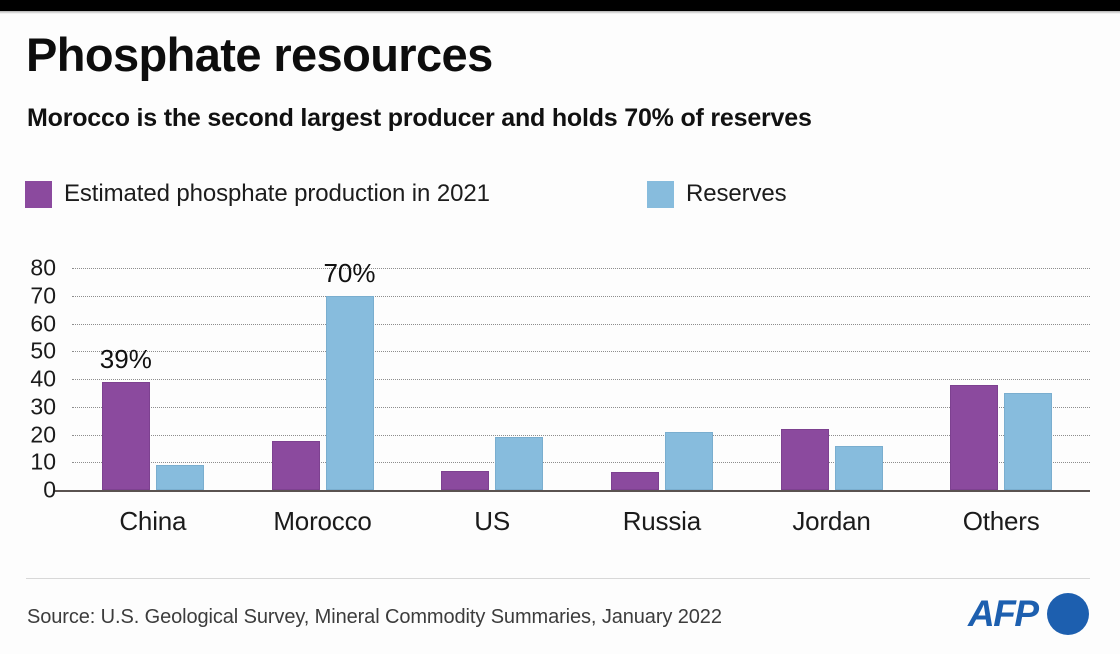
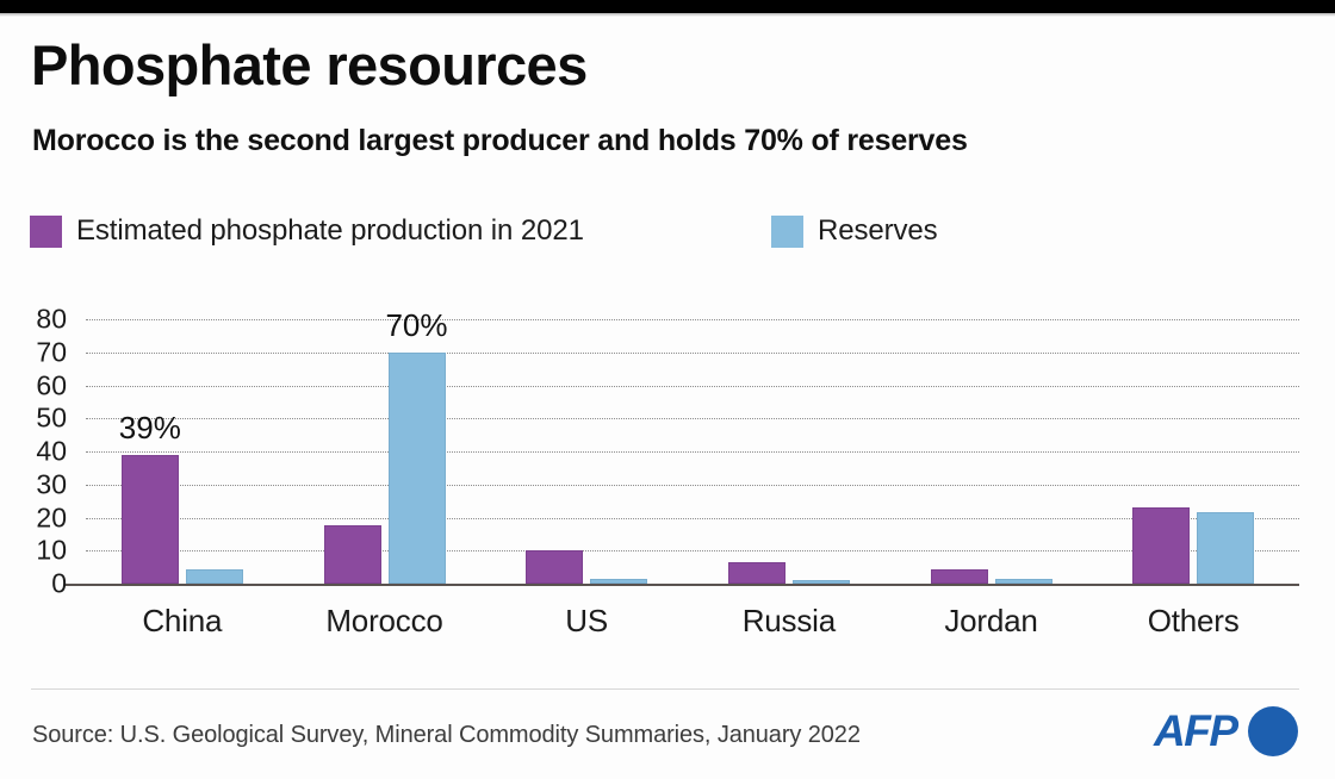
Reserves/China: 9 -> 4
Estimated phosphate production in 2021/US: 7 -> 10
Reserves/US: 19 -> 2
Reserves/Russia: 21 -> 1
Estimated phosphate production in 2021/Jordan: 22 -> 4
Reserves/Jordan: 16 -> 2
Estimated phosphate production in 2021/Others: 38 -> 23
Reserves/Others: 35 -> 22
